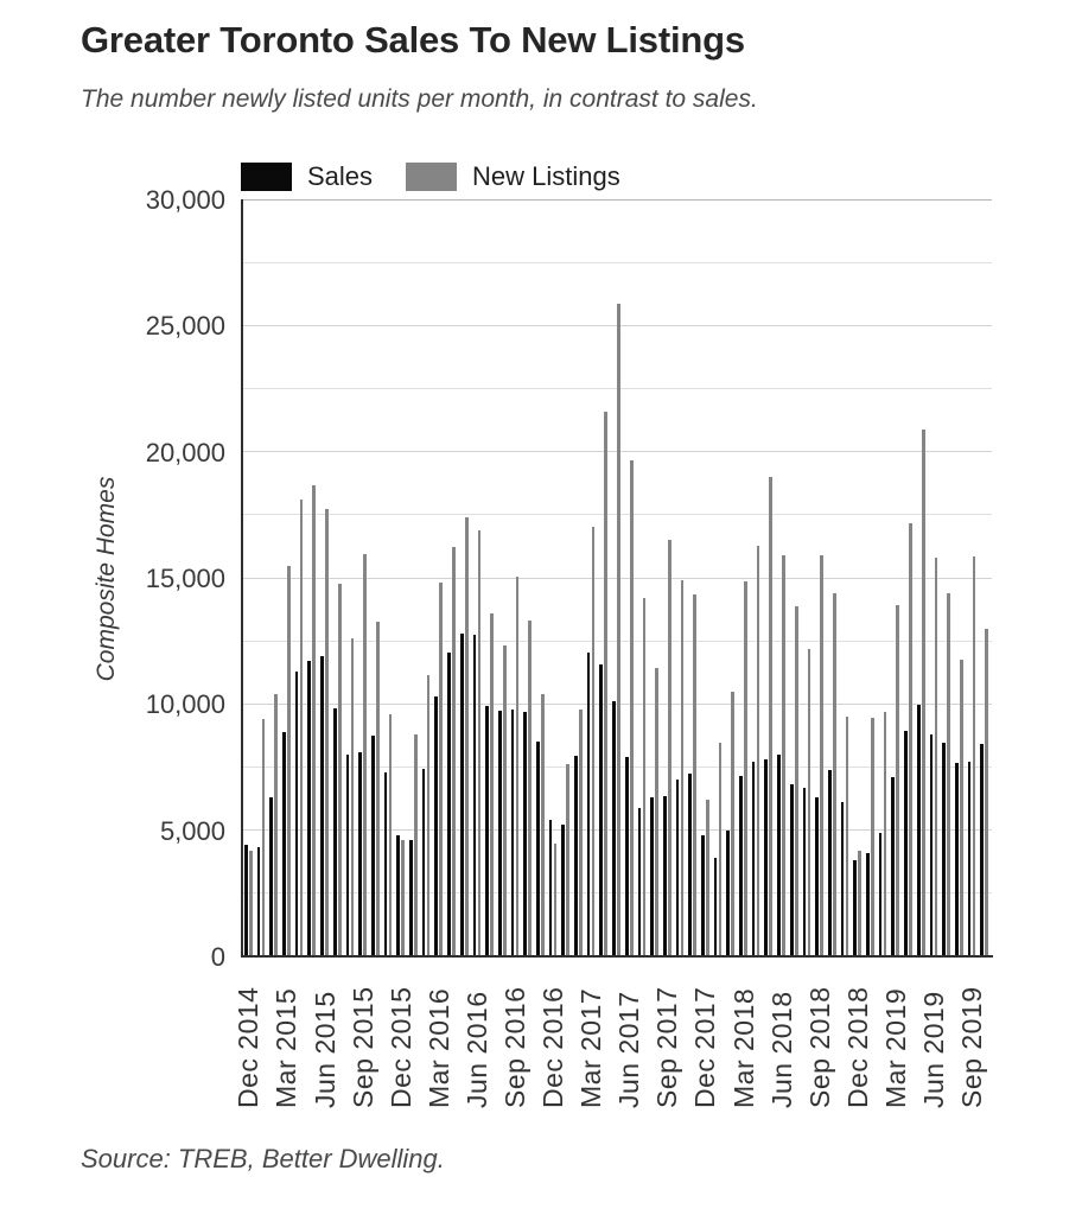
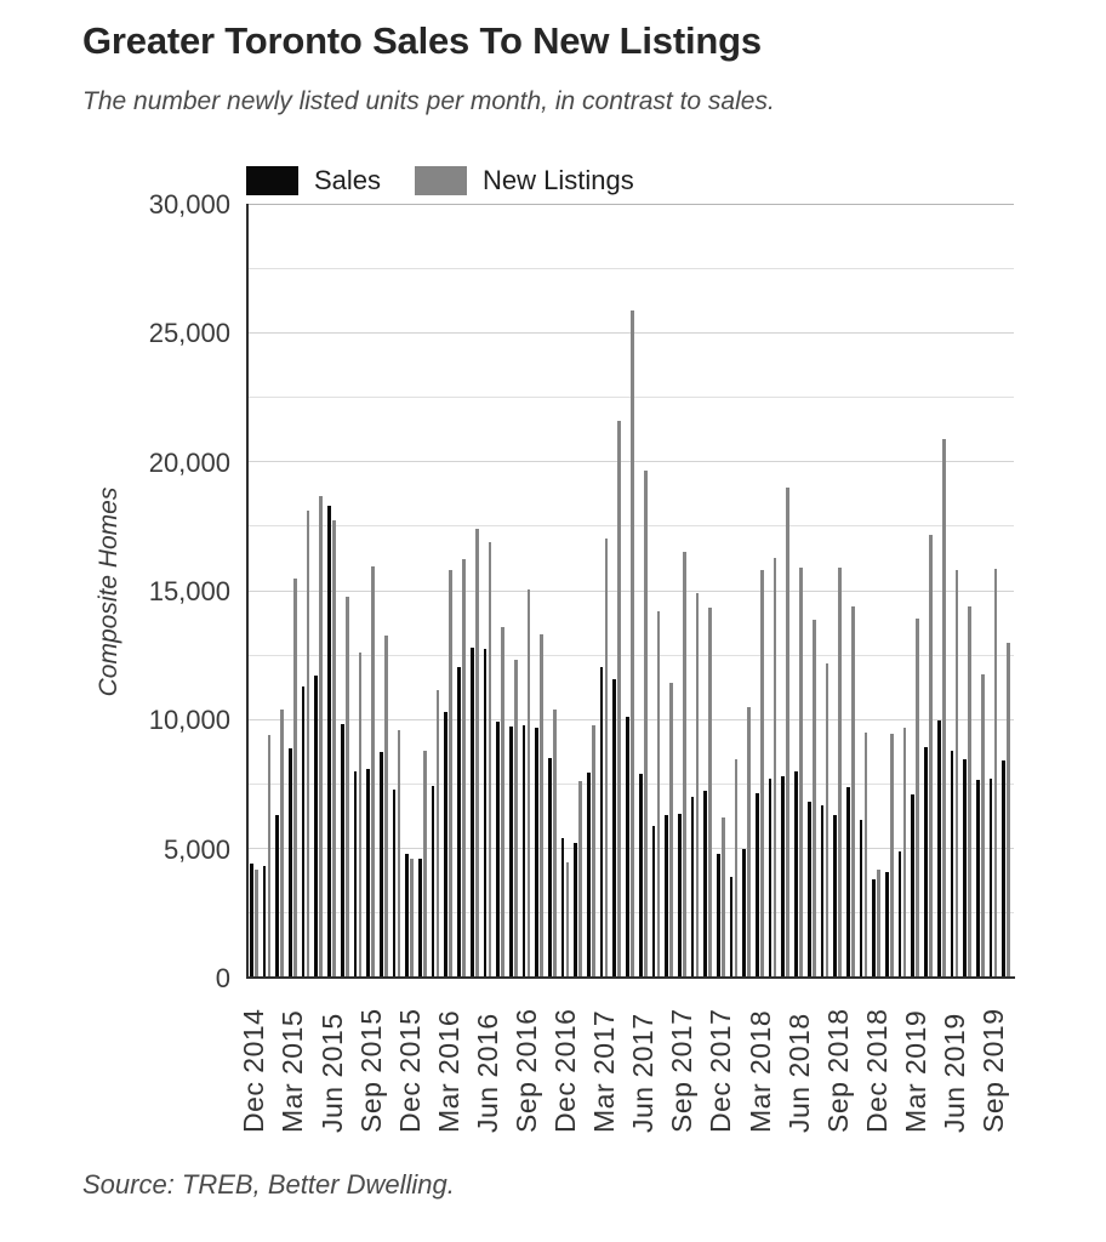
Sales/Jun 2015: 11900 -> 18300
New Listings/Mar 2016: 14800 -> 15800
New Listings/Mar 2018: 14800 -> 15800
